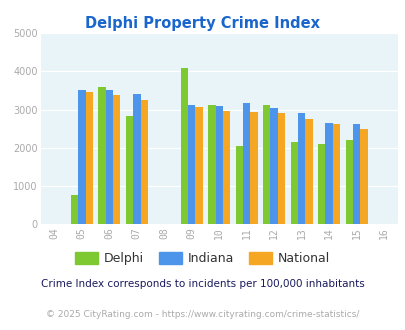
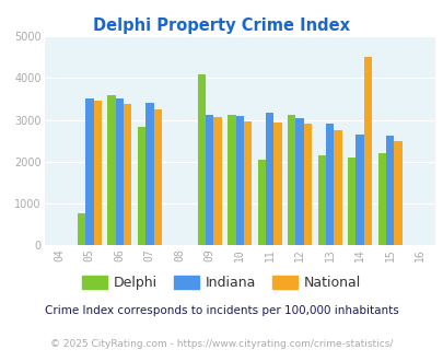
National/14: 2630 -> 4500
